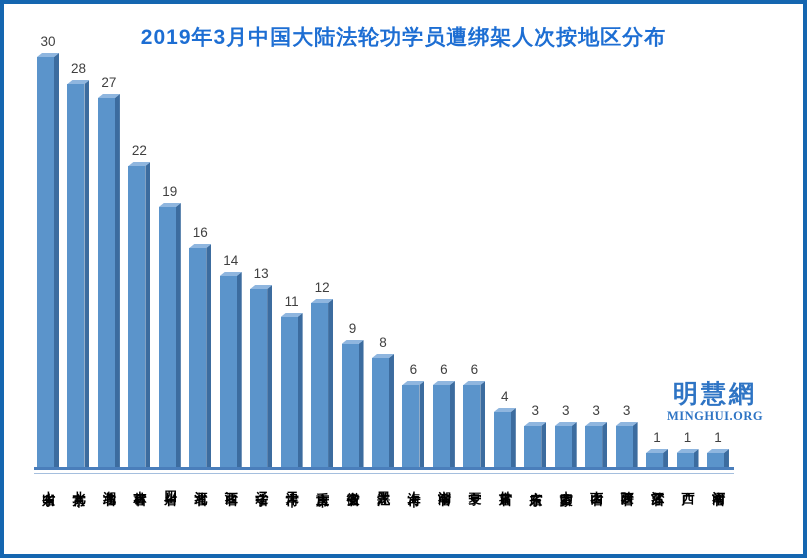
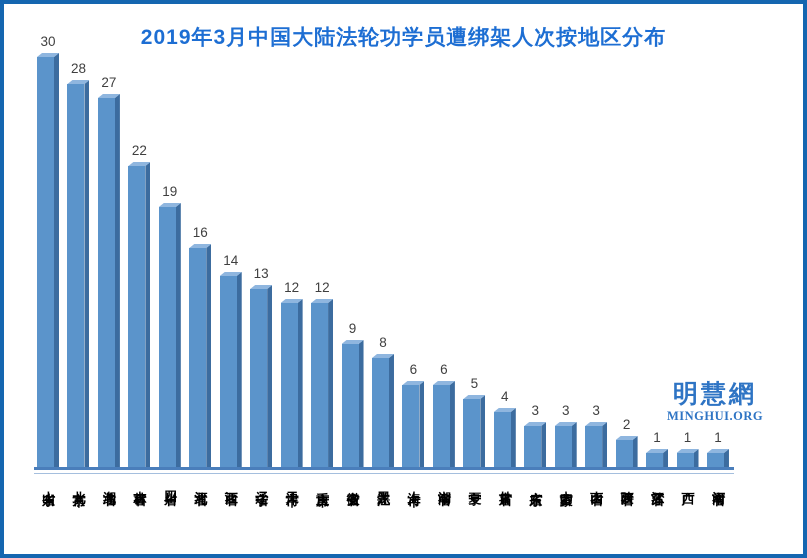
天津市: 11 -> 12
宁夏: 6 -> 5
陕西省: 3 -> 2
